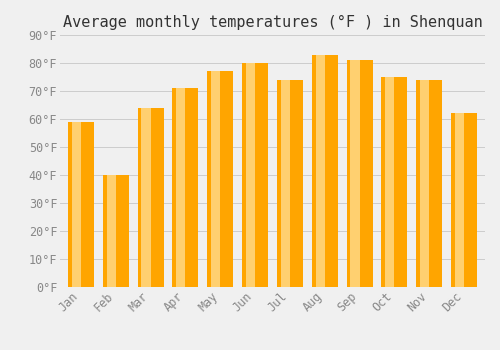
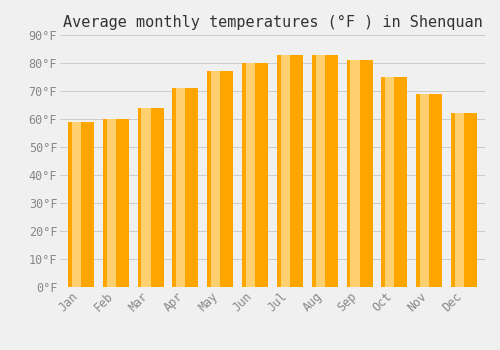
Feb: 40°F -> 60°F
Jul: 74°F -> 83°F
Nov: 74°F -> 69°F
